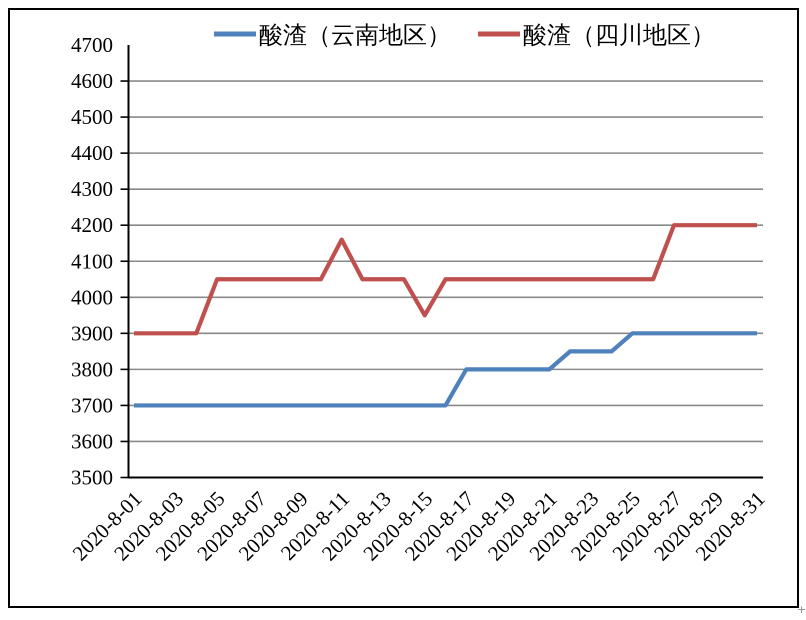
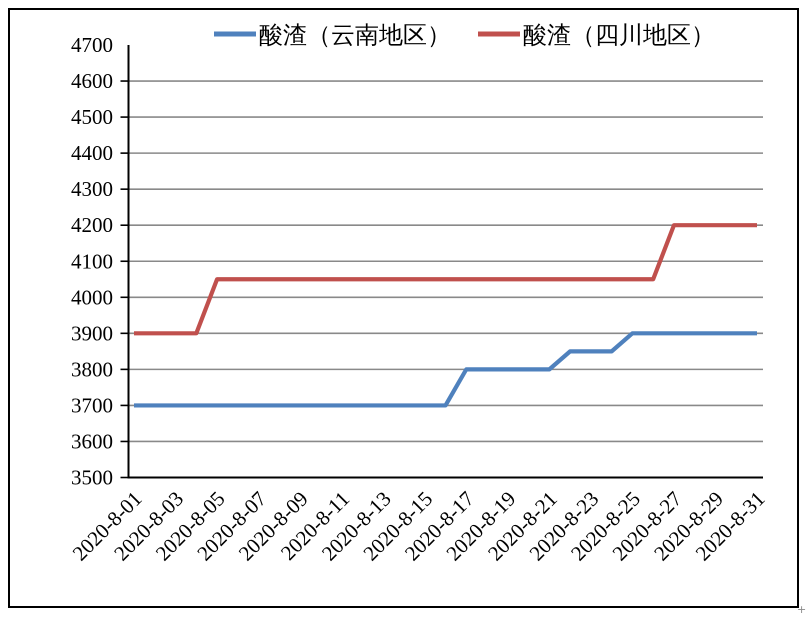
酸渣（四川地区）/2020-8-11: 4160 -> 4050
酸渣（四川地区）/2020-8-15: 3950 -> 4050
